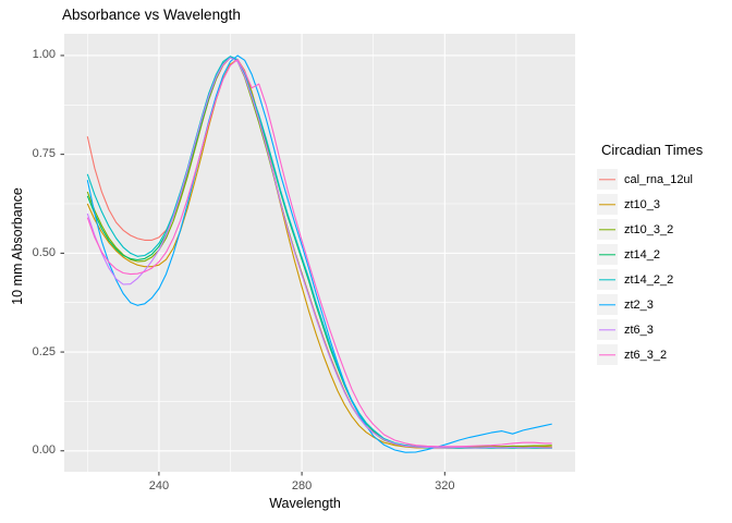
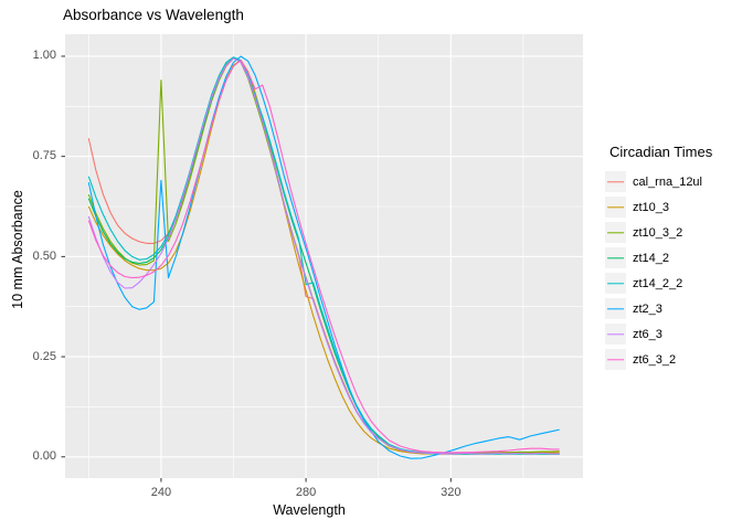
zt10_3_2/240: 0.51 -> 0.94
zt2_3/240: 0.41 -> 0.69
cal_rna_12ul/280: 0.45 -> 0.40
zt14_2_2/280: 0.49 -> 0.43
